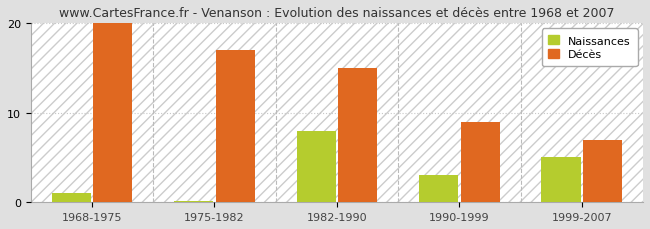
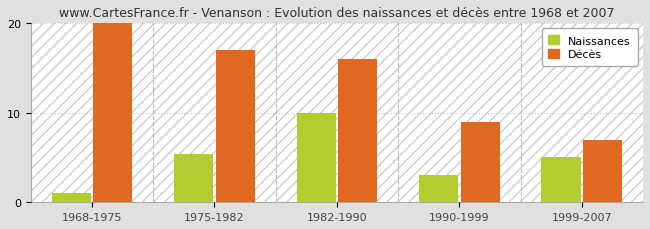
Naissances/1975-1982: 0.2 -> 5.4
Naissances/1982-1990: 8.0 -> 10.0
Décès/1982-1990: 15 -> 16
